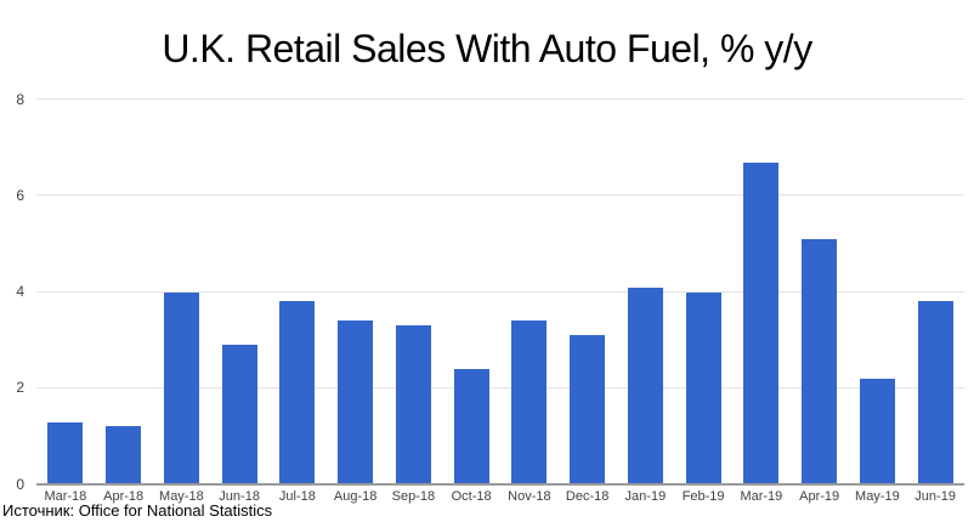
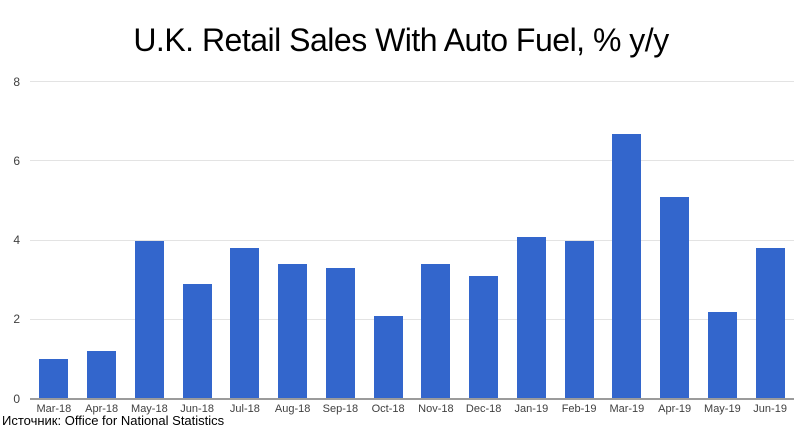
Mar-18: 1.3 -> 1.0
Oct-18: 2.4 -> 2.1
